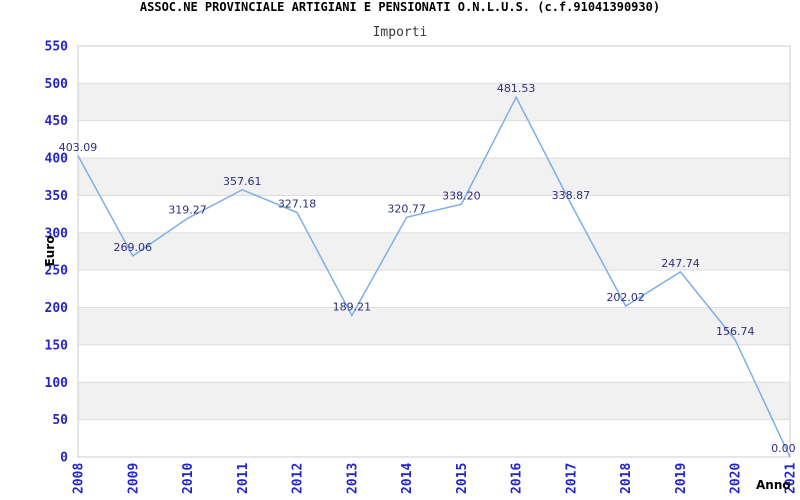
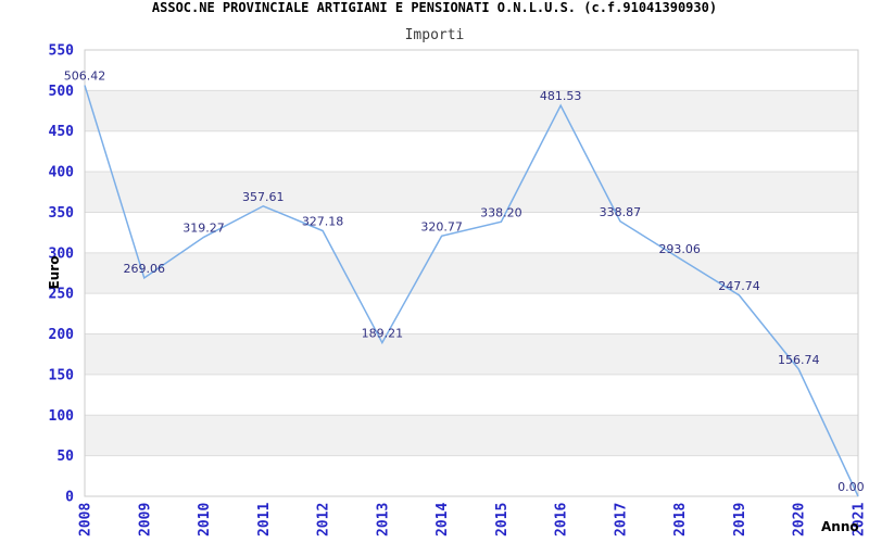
2008: 403.09 -> 506.42
2018: 202.02 -> 293.06
